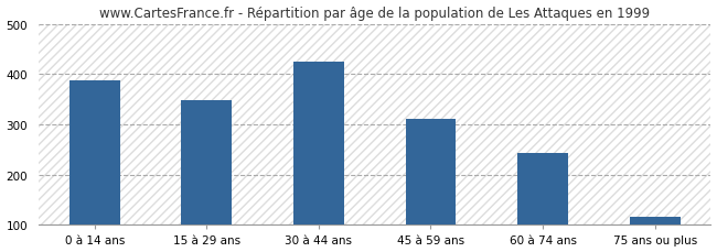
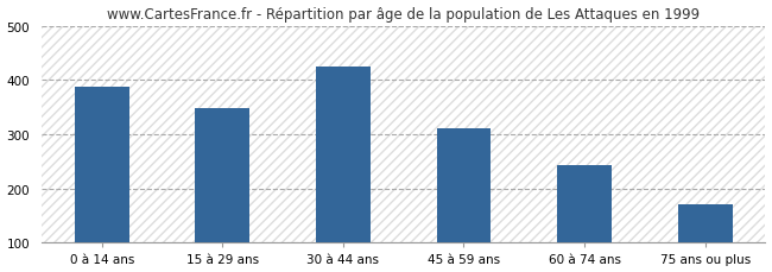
75 ans ou plus: 116 -> 170
